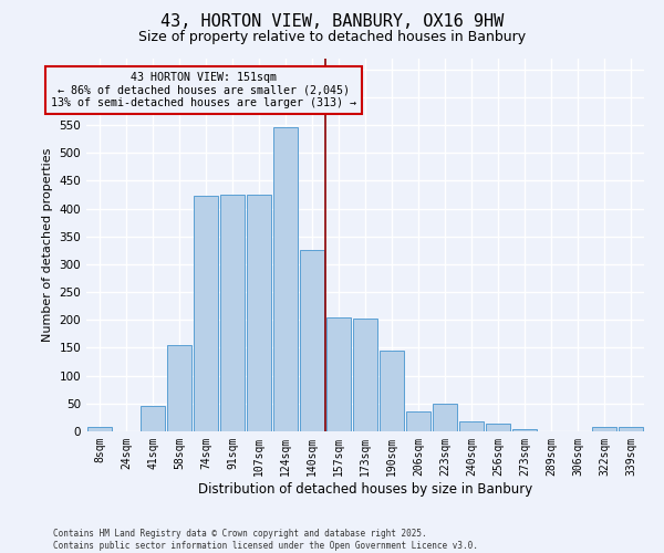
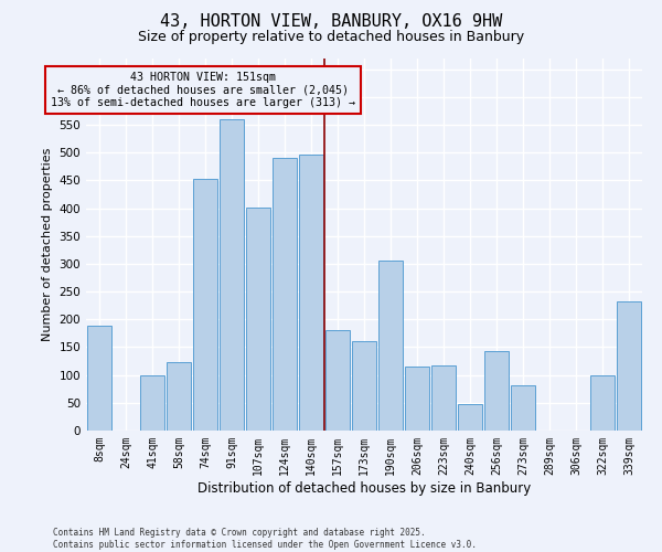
8sqm: 8 -> 188
41sqm: 45 -> 100
58sqm: 155 -> 124
74sqm: 422 -> 452
91sqm: 425 -> 560
107sqm: 425 -> 402
124sqm: 545 -> 490
140sqm: 325 -> 496
157sqm: 204 -> 180
173sqm: 203 -> 160
190sqm: 145 -> 306
206sqm: 35 -> 116
223sqm: 50 -> 118
240sqm: 18 -> 48
256sqm: 14 -> 142
273sqm: 4 -> 82
322sqm: 7 -> 100
339sqm: 7 -> 232
